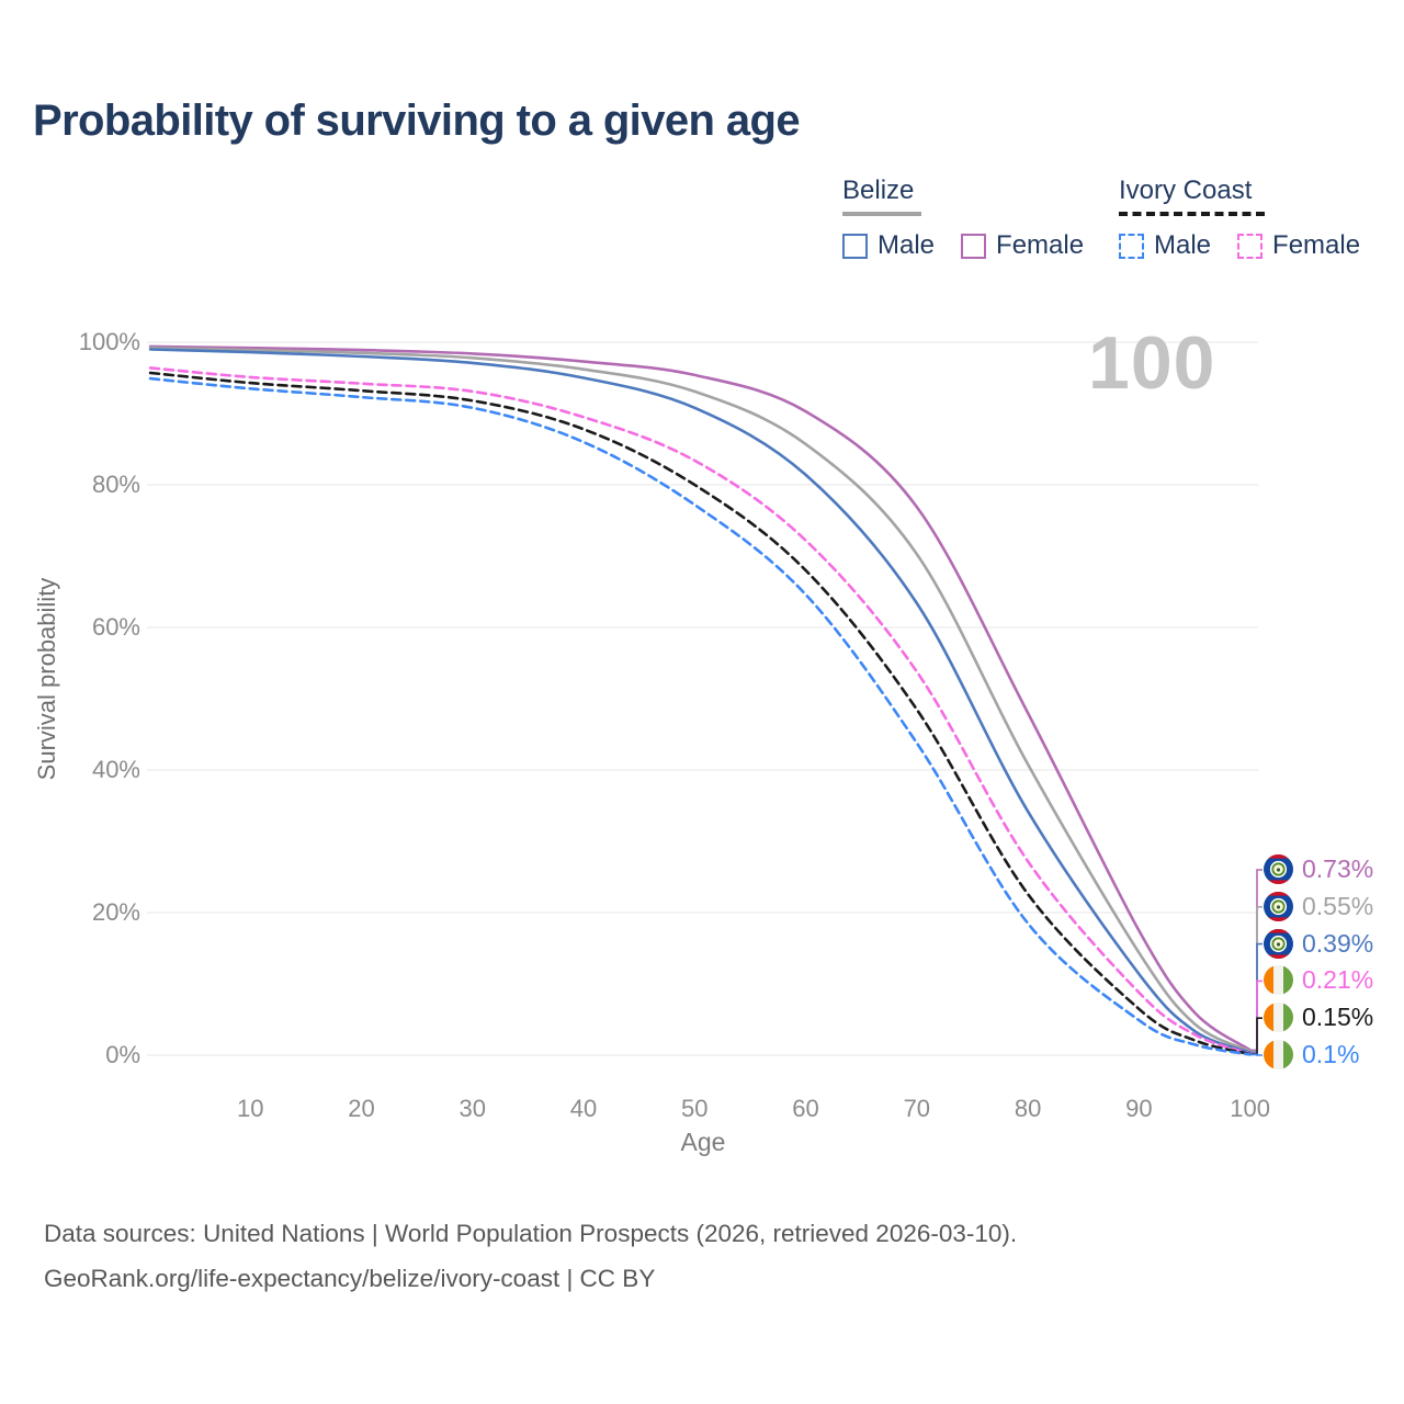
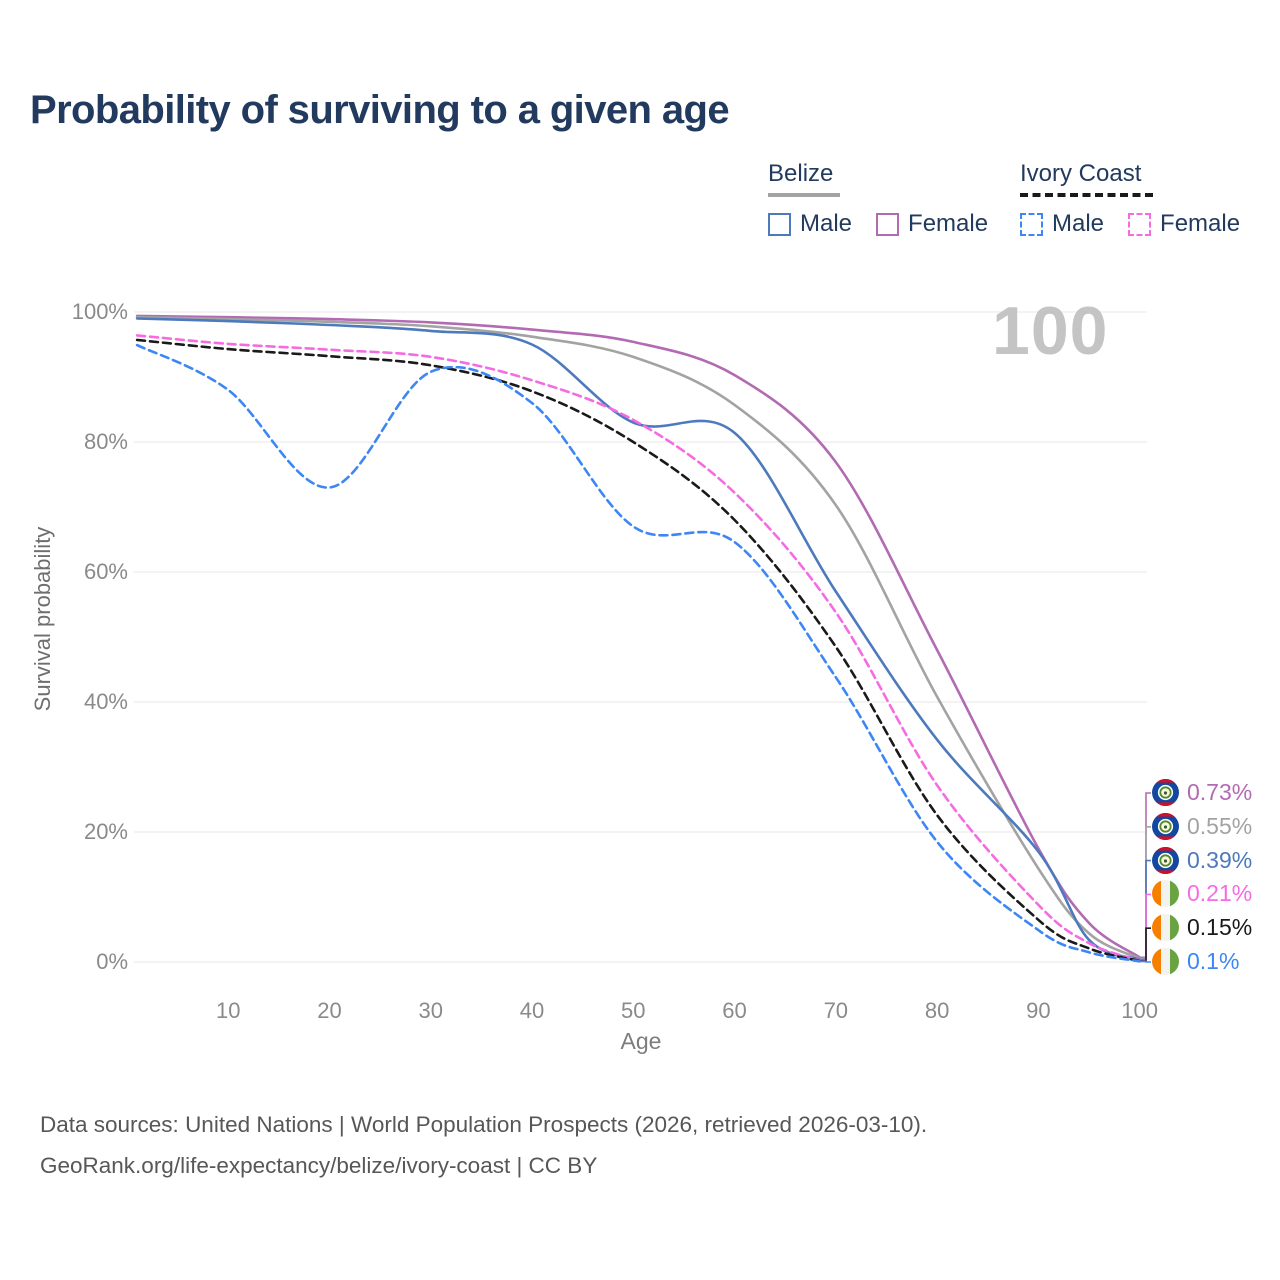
Ivory Coast Male/10: 94% -> 88%
Ivory Coast Male/20: 92% -> 73%
Belize Male/50: 91% -> 83%
Ivory Coast Male/50: 77% -> 67%
Belize Male/70: 63% -> 57%
Belize Male/90: 11% -> 17%
